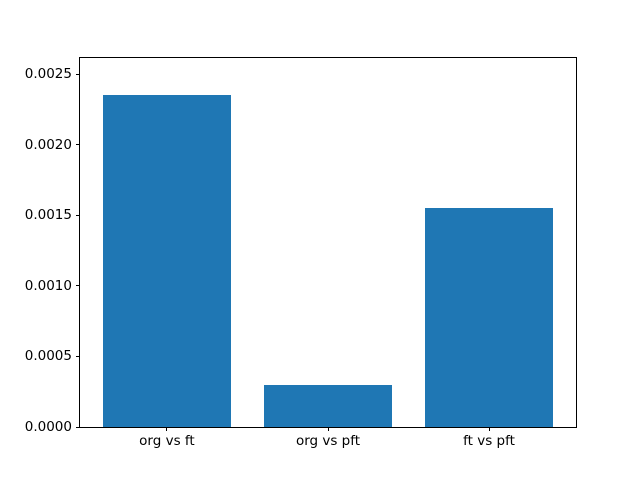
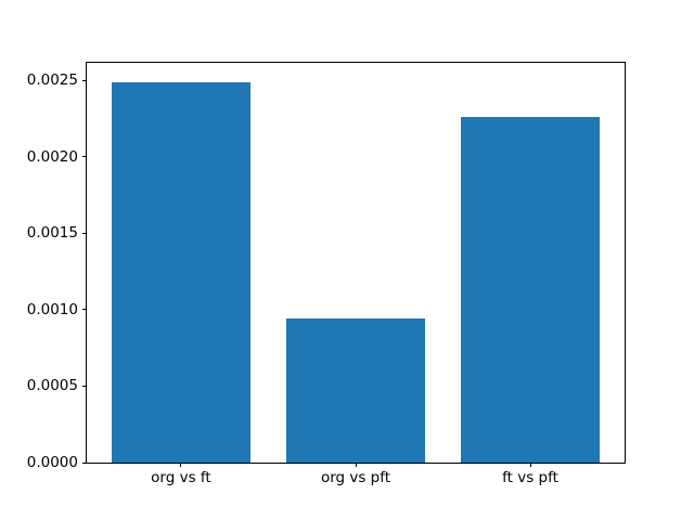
org vs ft: 0.00235 -> 0.00249
org vs pft: 0.00030 -> 0.00094
ft vs pft: 0.00155 -> 0.00226
